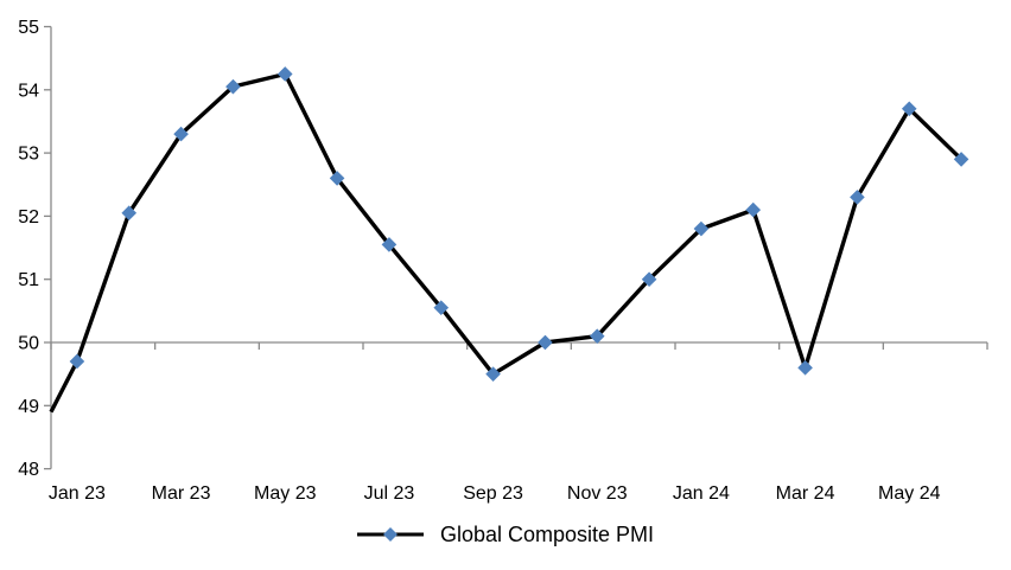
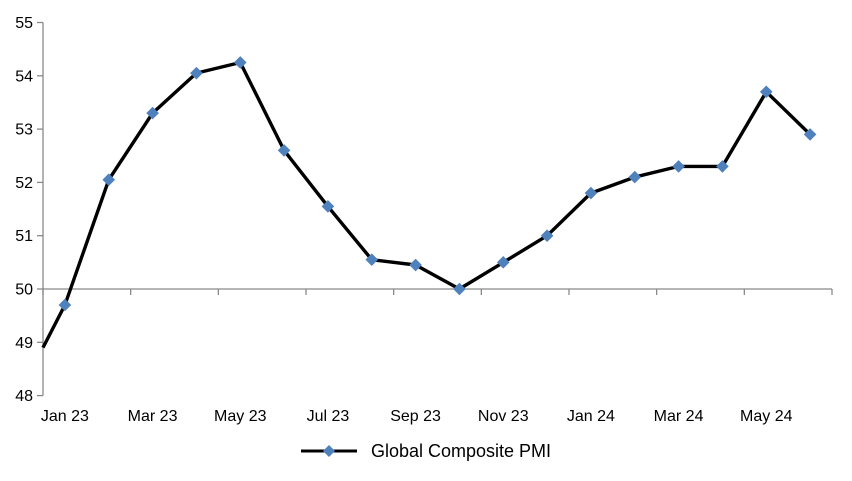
Sep 23: 49.5 -> 50.5
Nov 23: 50.1 -> 50.5
Mar 24: 49.6 -> 52.3
